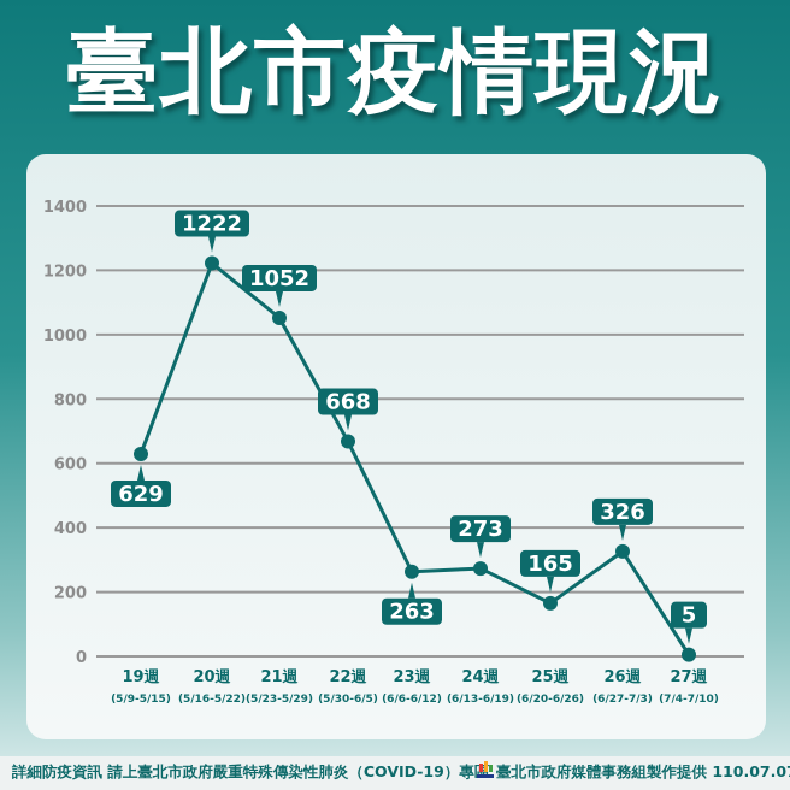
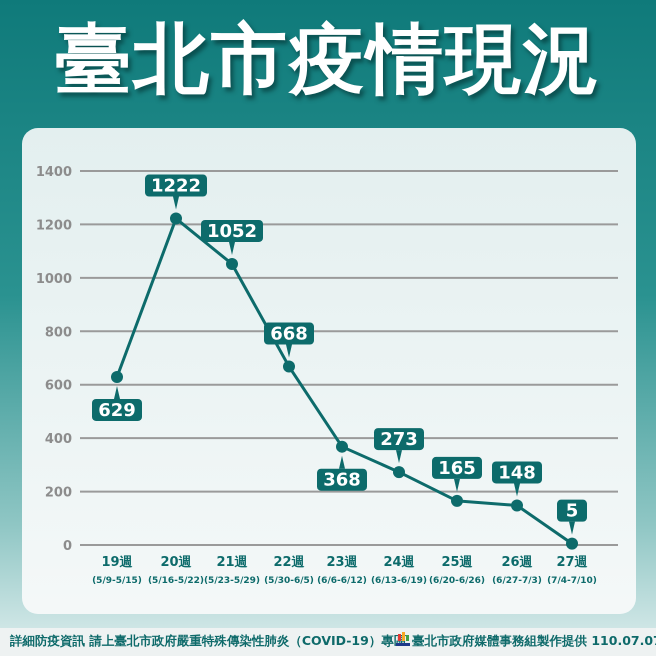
23週: 263 -> 368
26週: 326 -> 148
